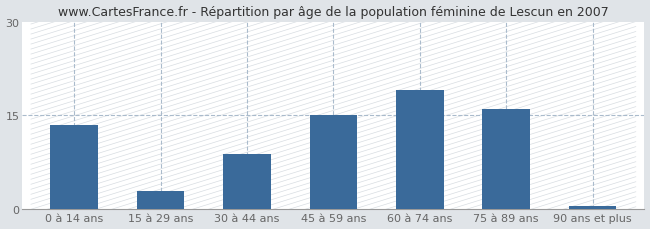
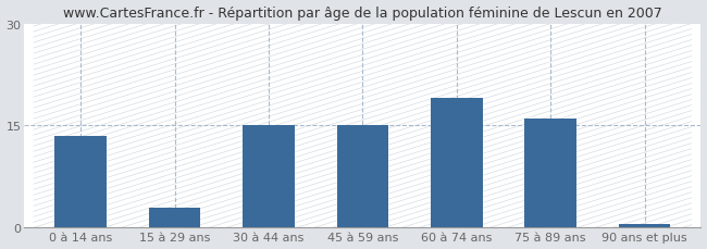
30 à 44 ans: 8.8 -> 15.0
